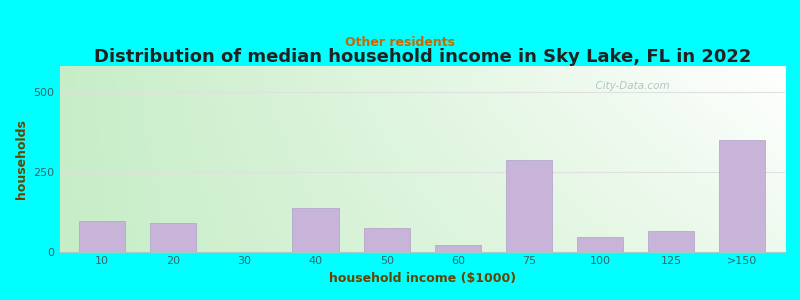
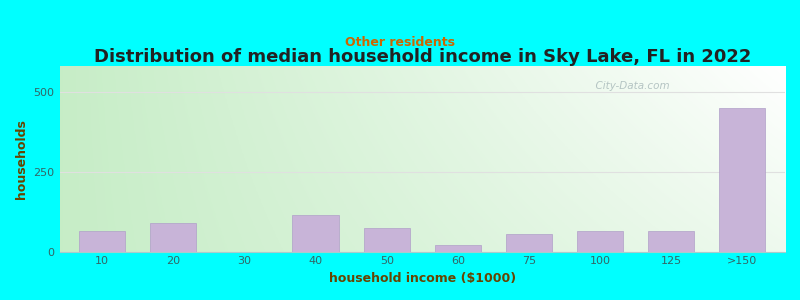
10: 95 -> 65
40: 135 -> 115
75: 285 -> 55
100: 45 -> 65
>150: 350 -> 450
